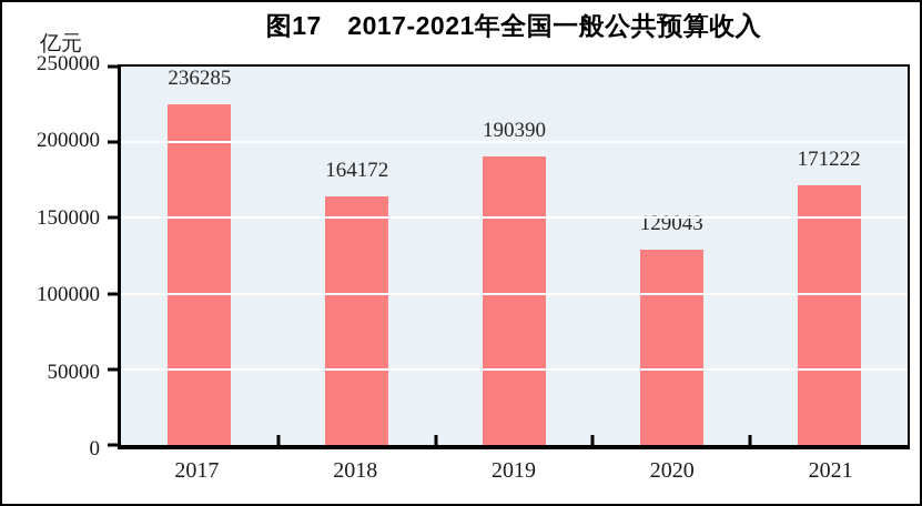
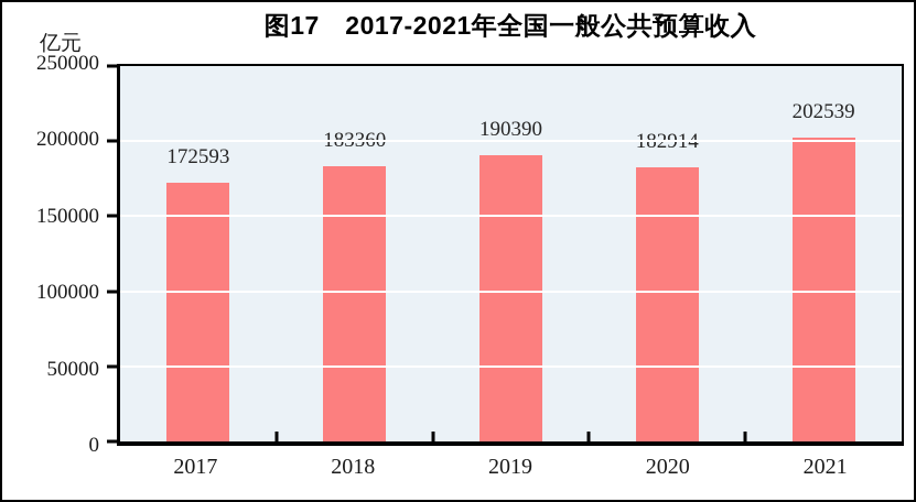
2017: 236285 -> 172593
2018: 164172 -> 183360
2020: 129043 -> 182914
2021: 171222 -> 202539
